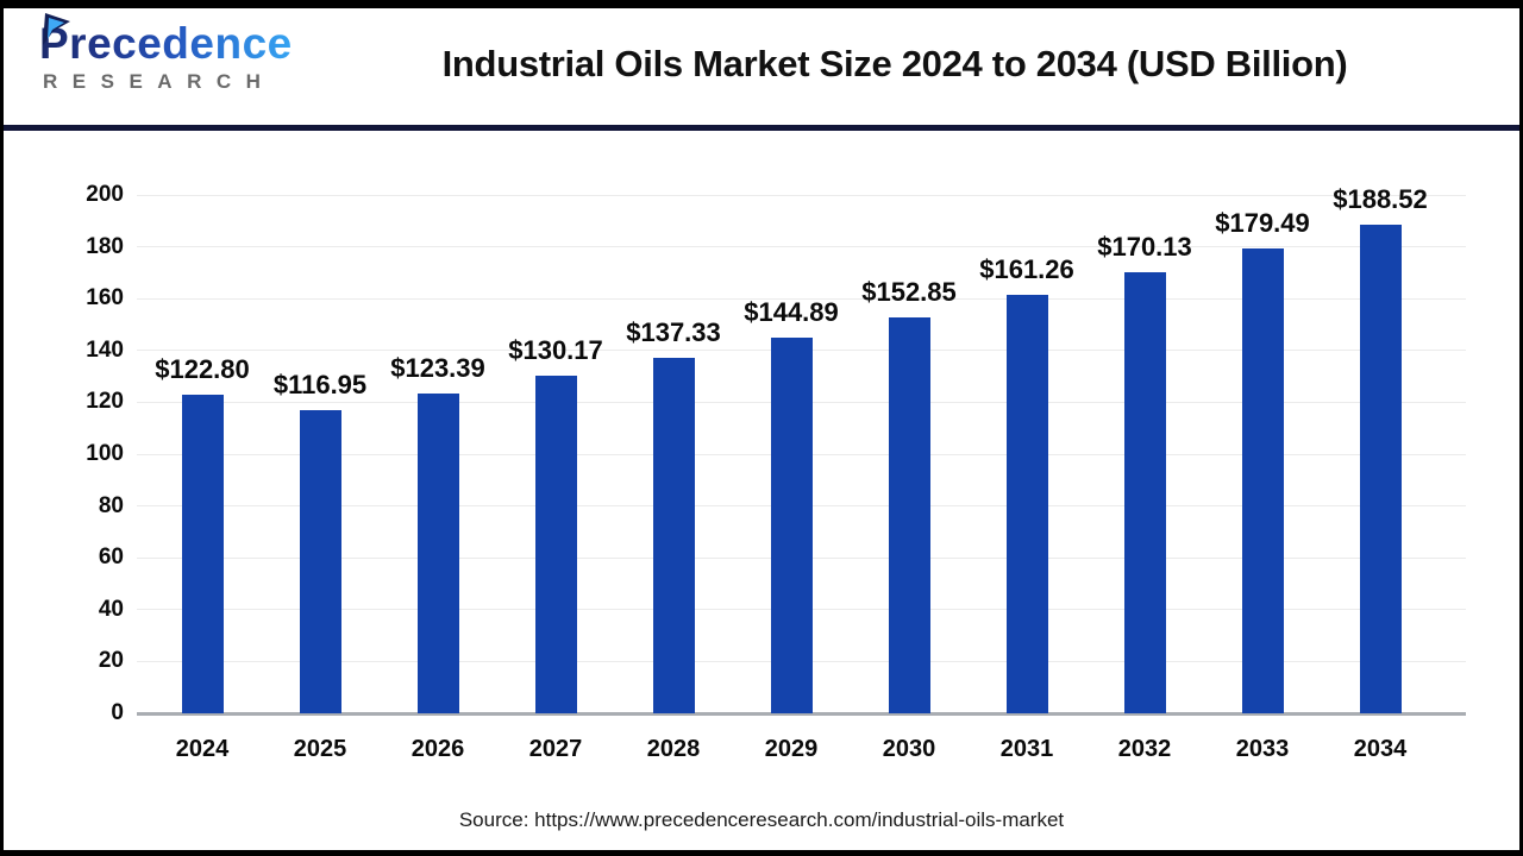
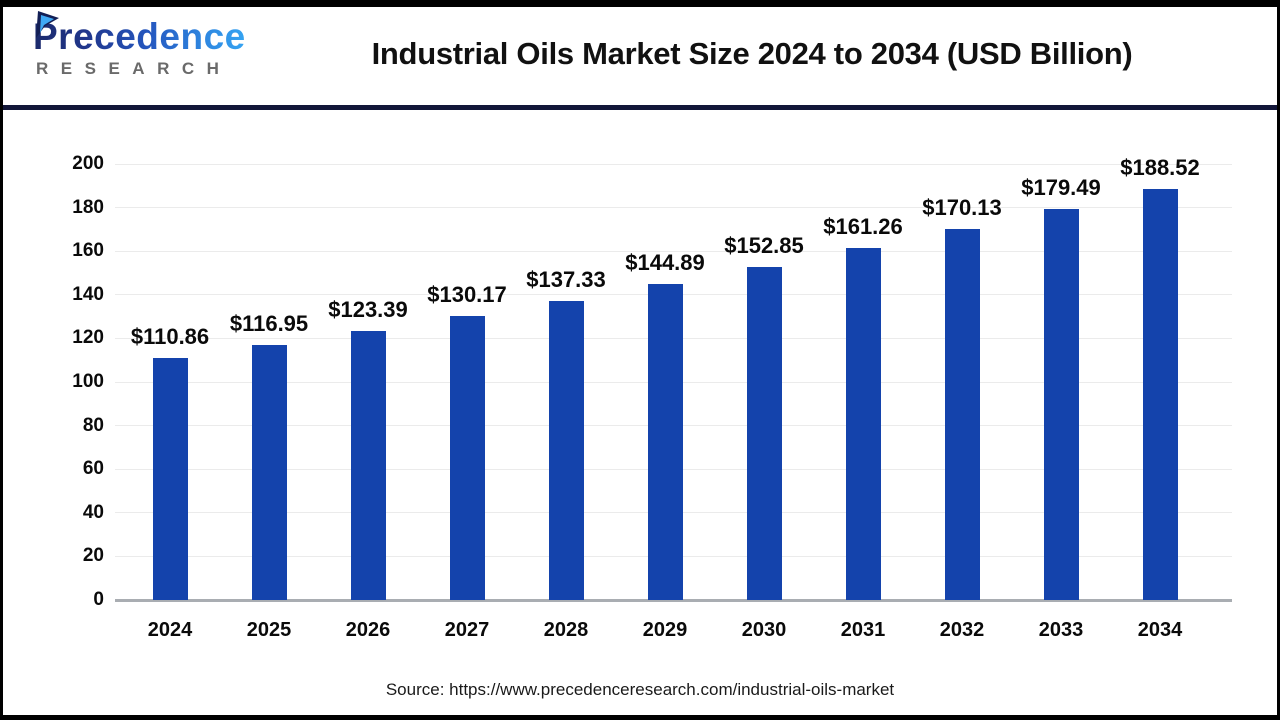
2024: $122.80 -> $110.86
